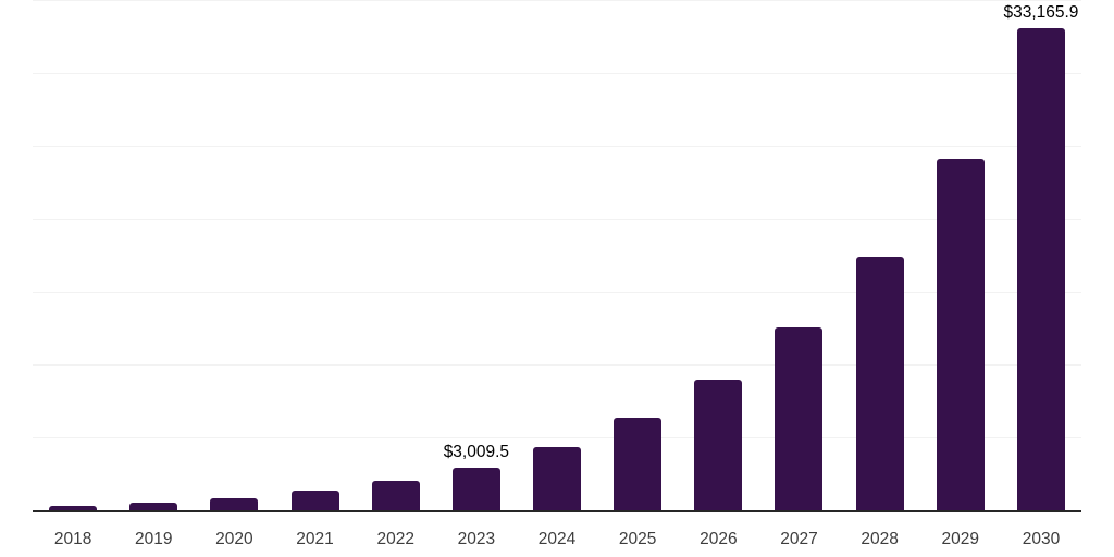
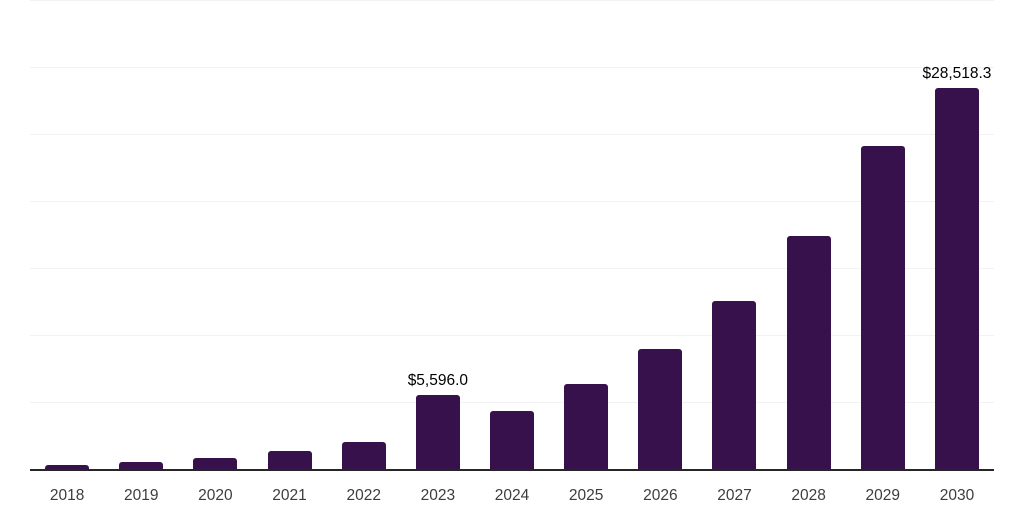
2023: $3,009.5 -> $5,596.0
2030: $33,165.9 -> $28,518.3
